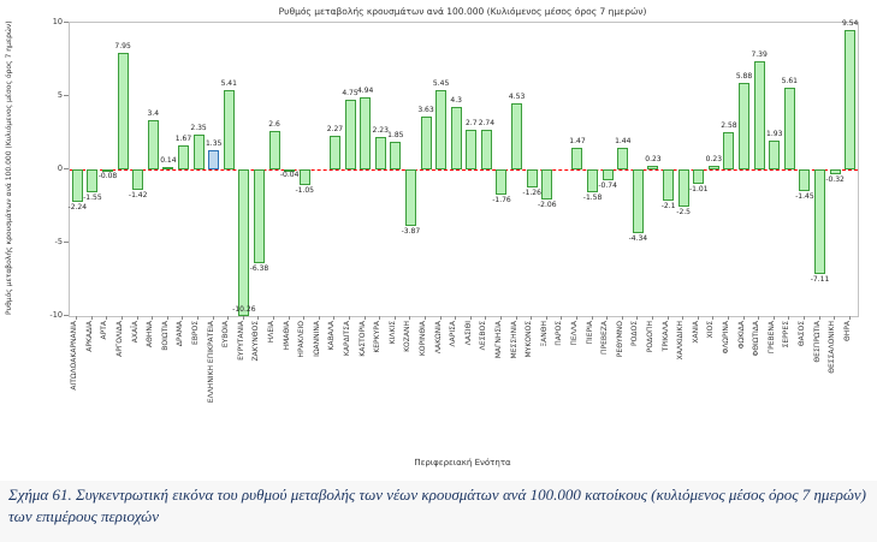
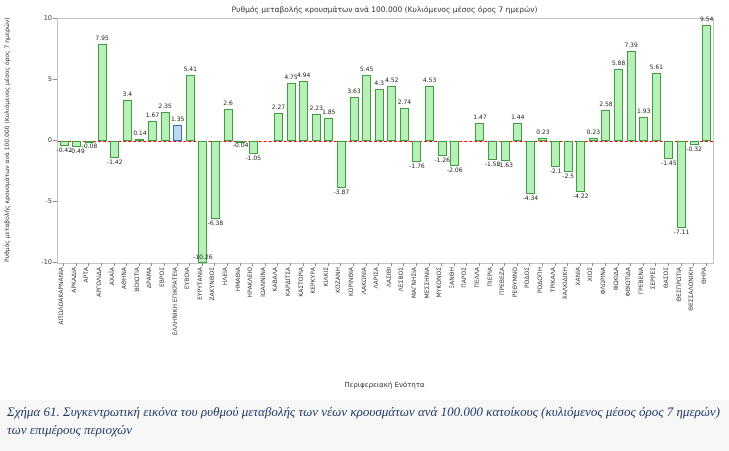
ΑΙΤΩΛΟΑΚΑΡΝΑΝΙΑ: -2.24 -> -0.42
ΑΡΚΑΔΙΑ: -1.55 -> -0.49
ΛΑΣΙΘΙ: 2.7 -> 4.52
ΠΡΕΒΕΖΑ: -0.74 -> -1.63
ΧΑΝΙΑ: -1.01 -> -4.22
